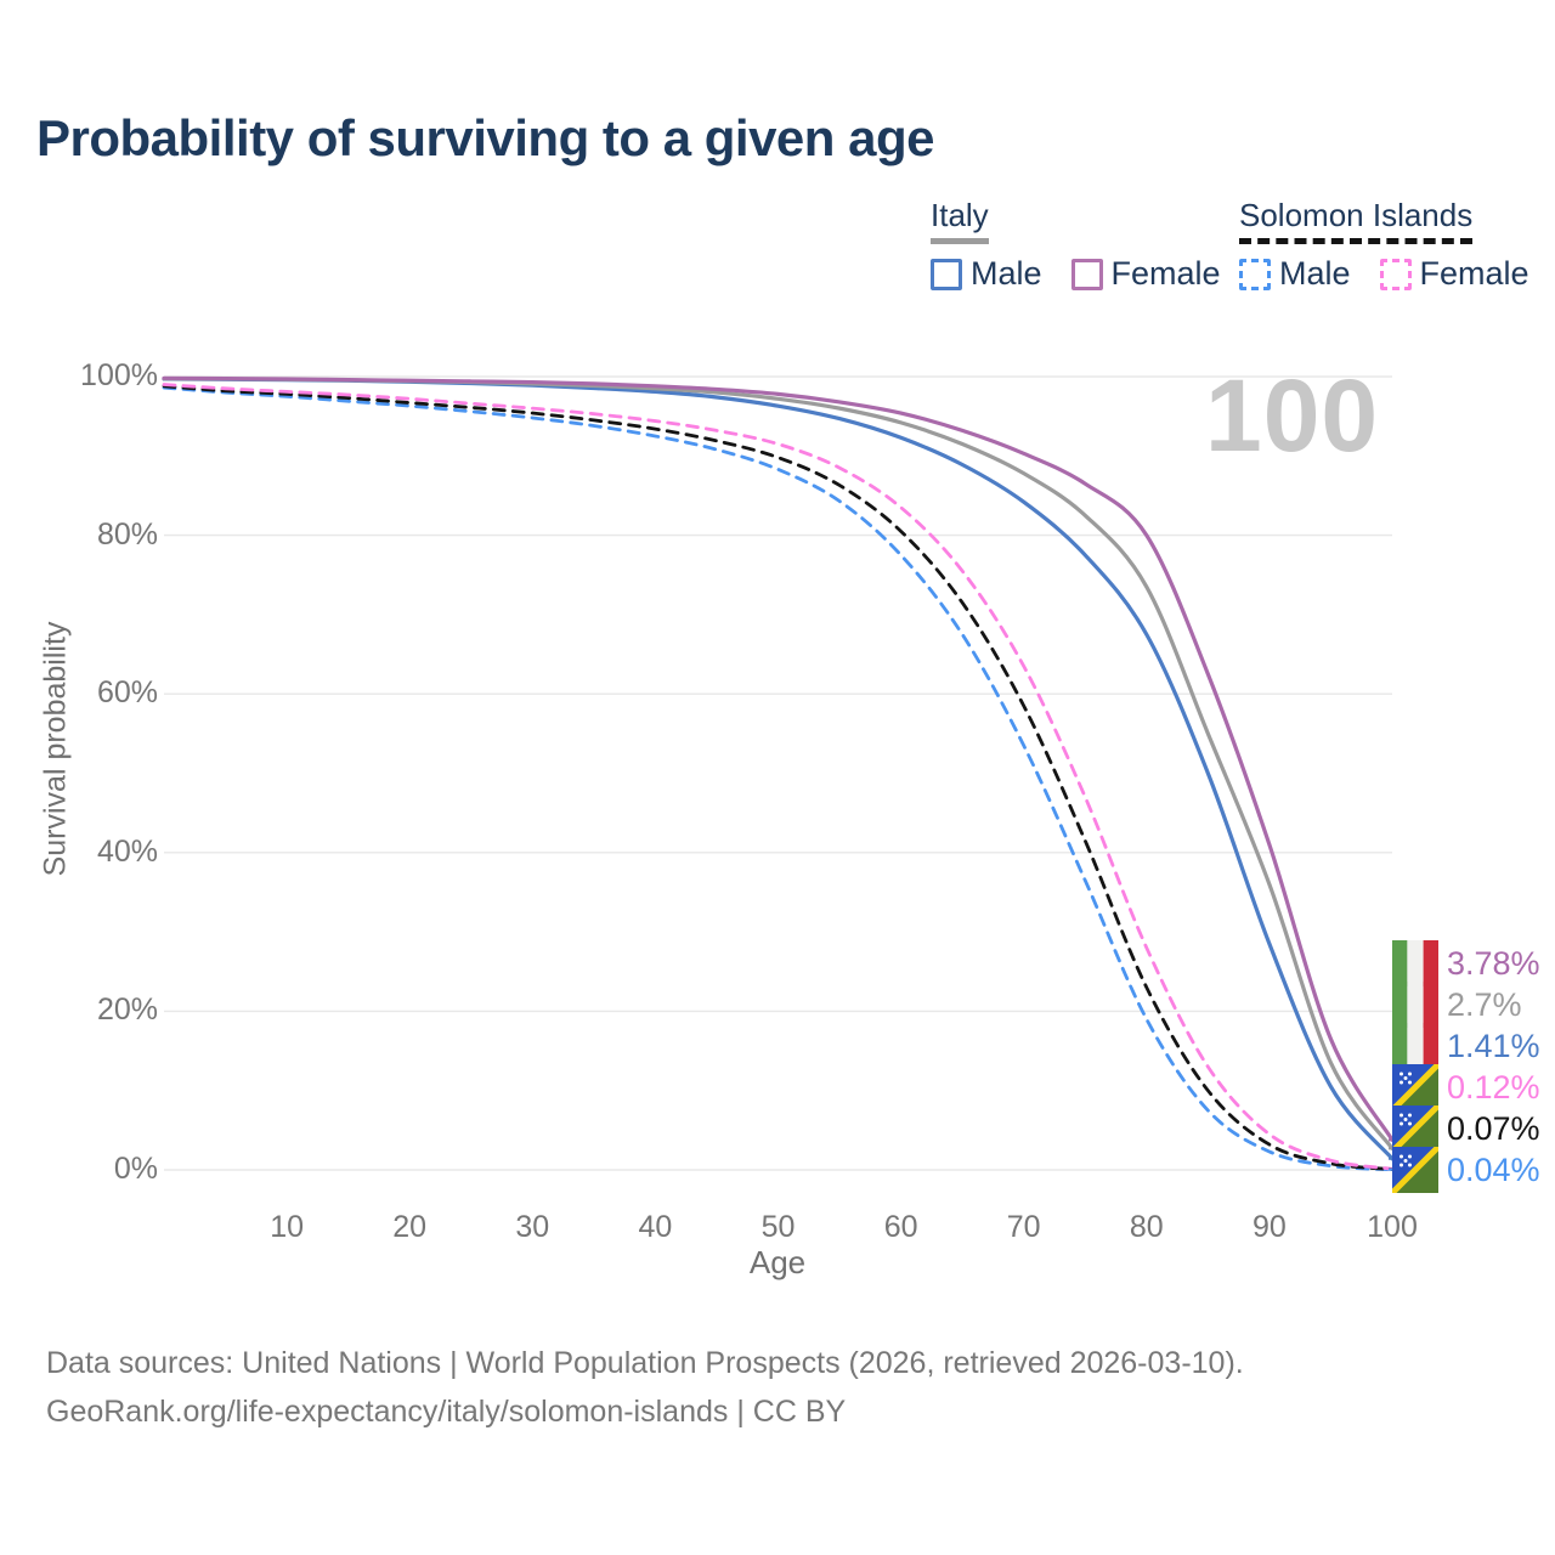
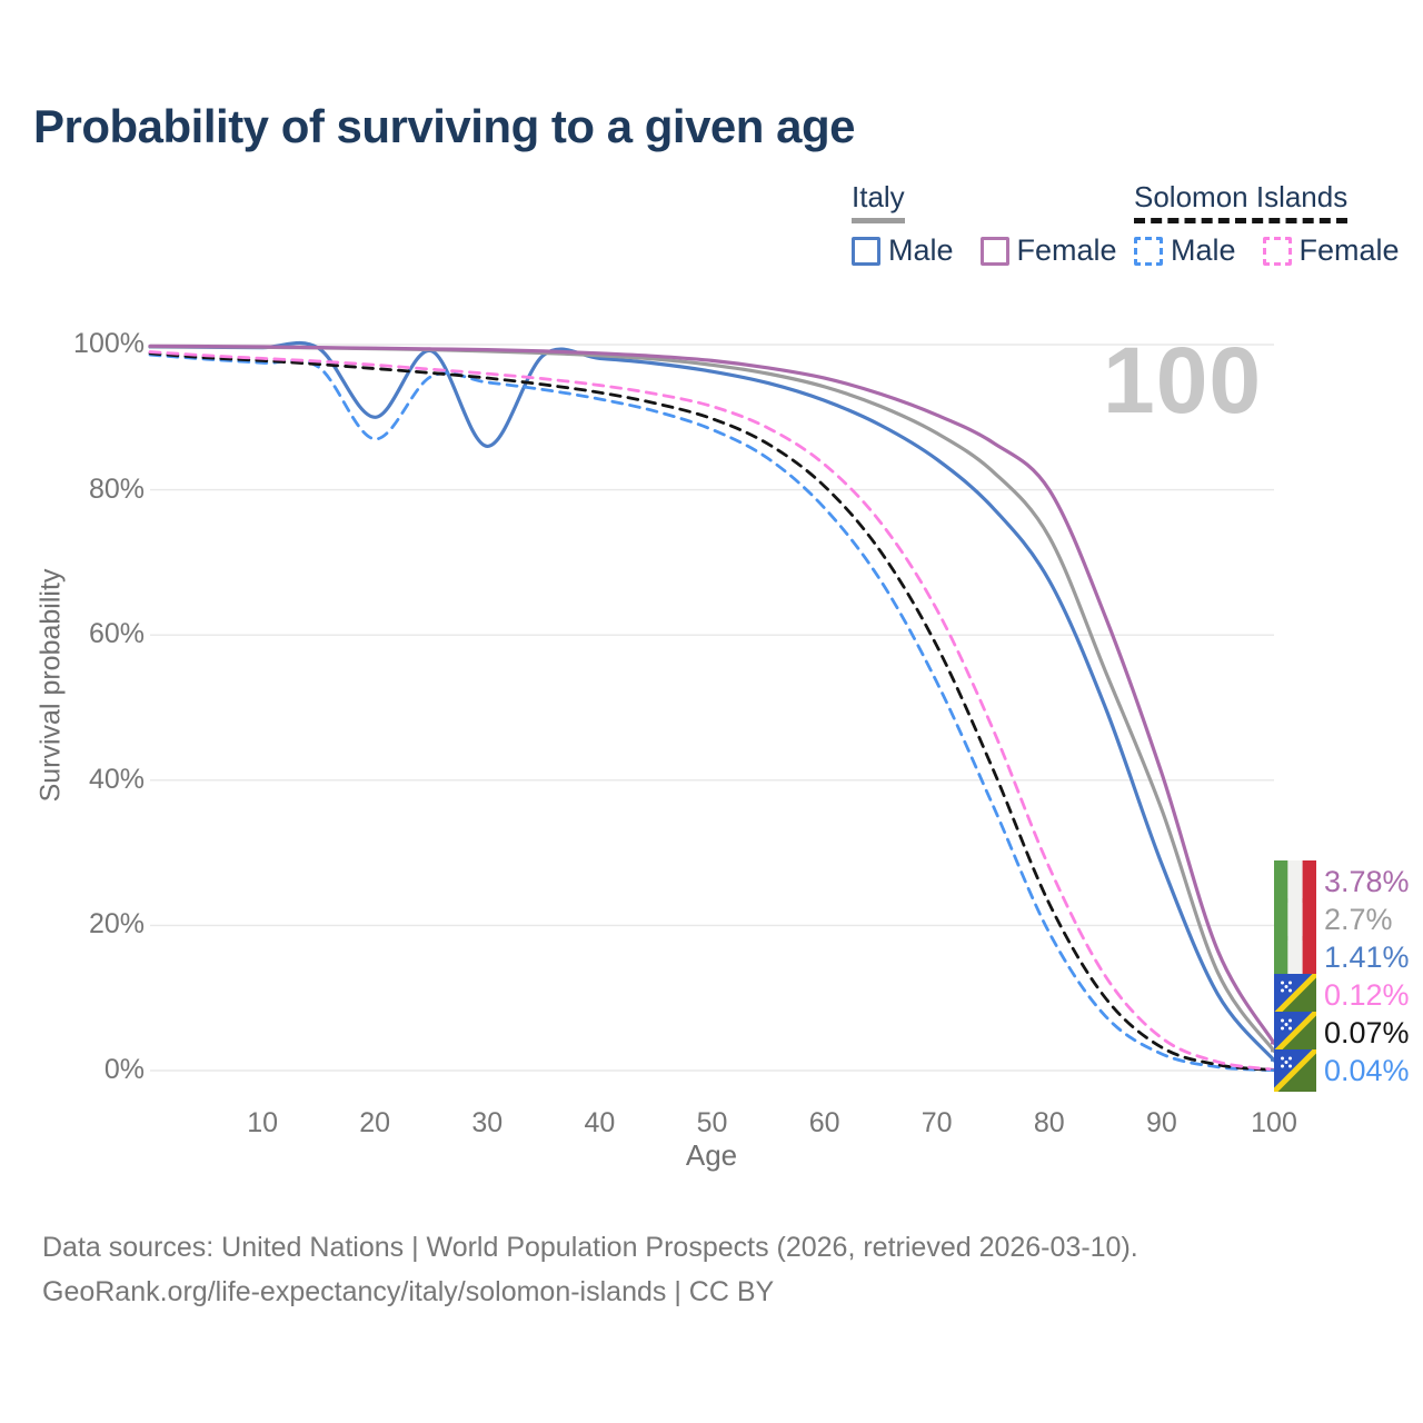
Italy Male/20: 99% -> 90%
Solomon Islands Male/20: 96% -> 87%
Italy Male/30: 99% -> 86%
